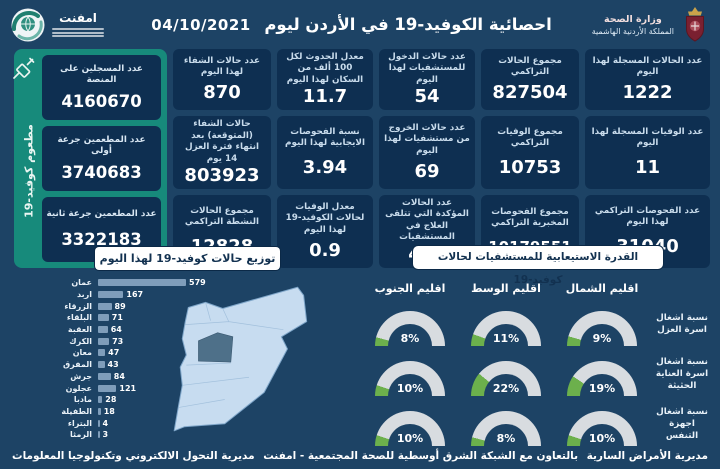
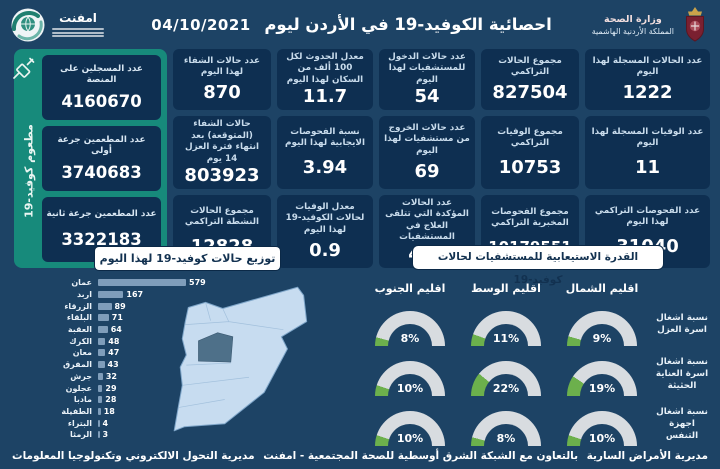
توزيع حالات كوفيد-19 لهذا اليوم/الكرك: 73 -> 48
توزيع حالات كوفيد-19 لهذا اليوم/جرش: 84 -> 32
توزيع حالات كوفيد-19 لهذا اليوم/عجلون: 121 -> 29
